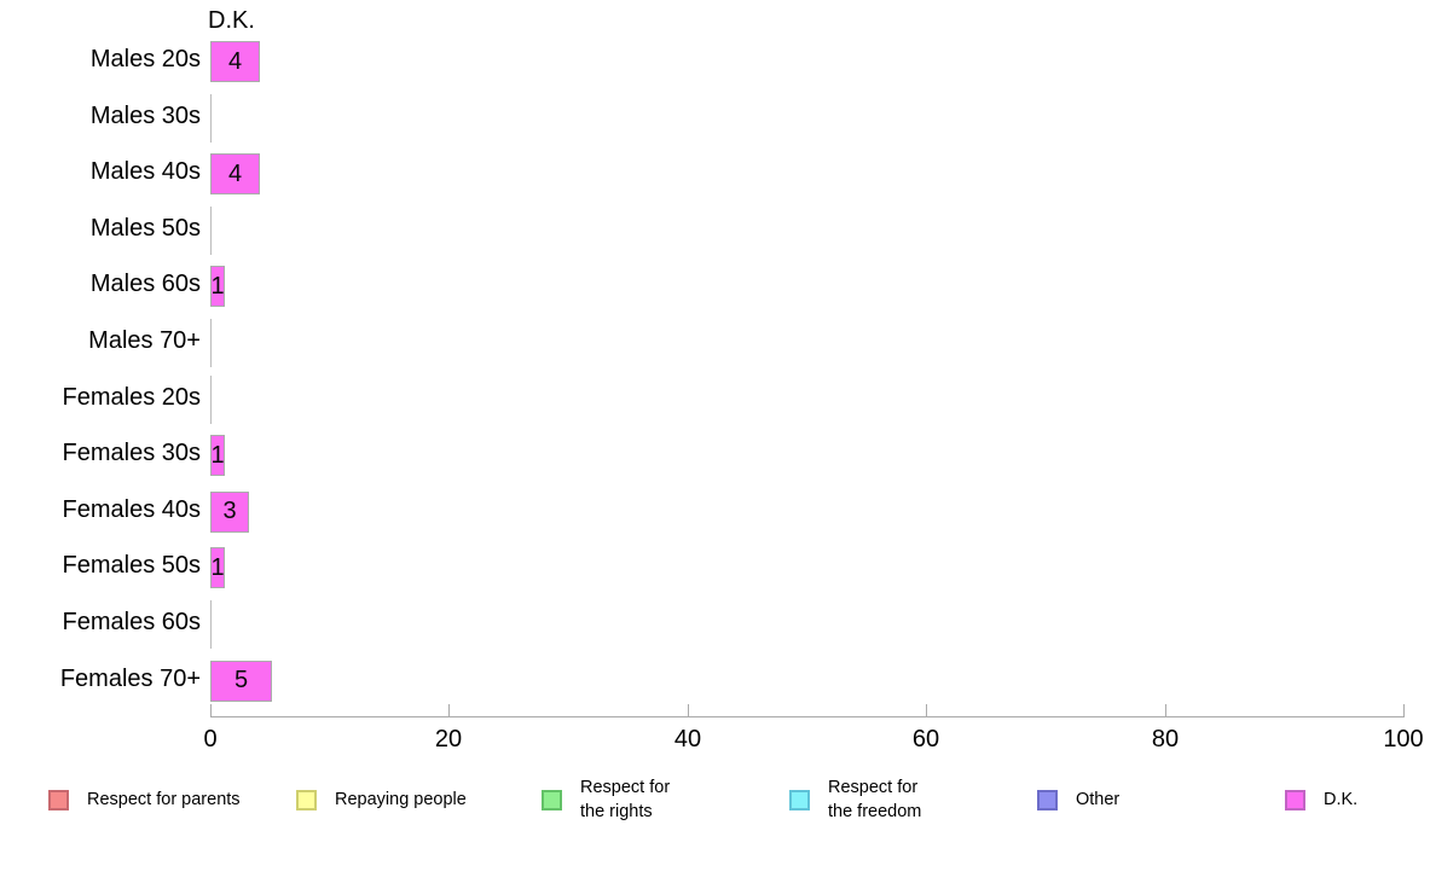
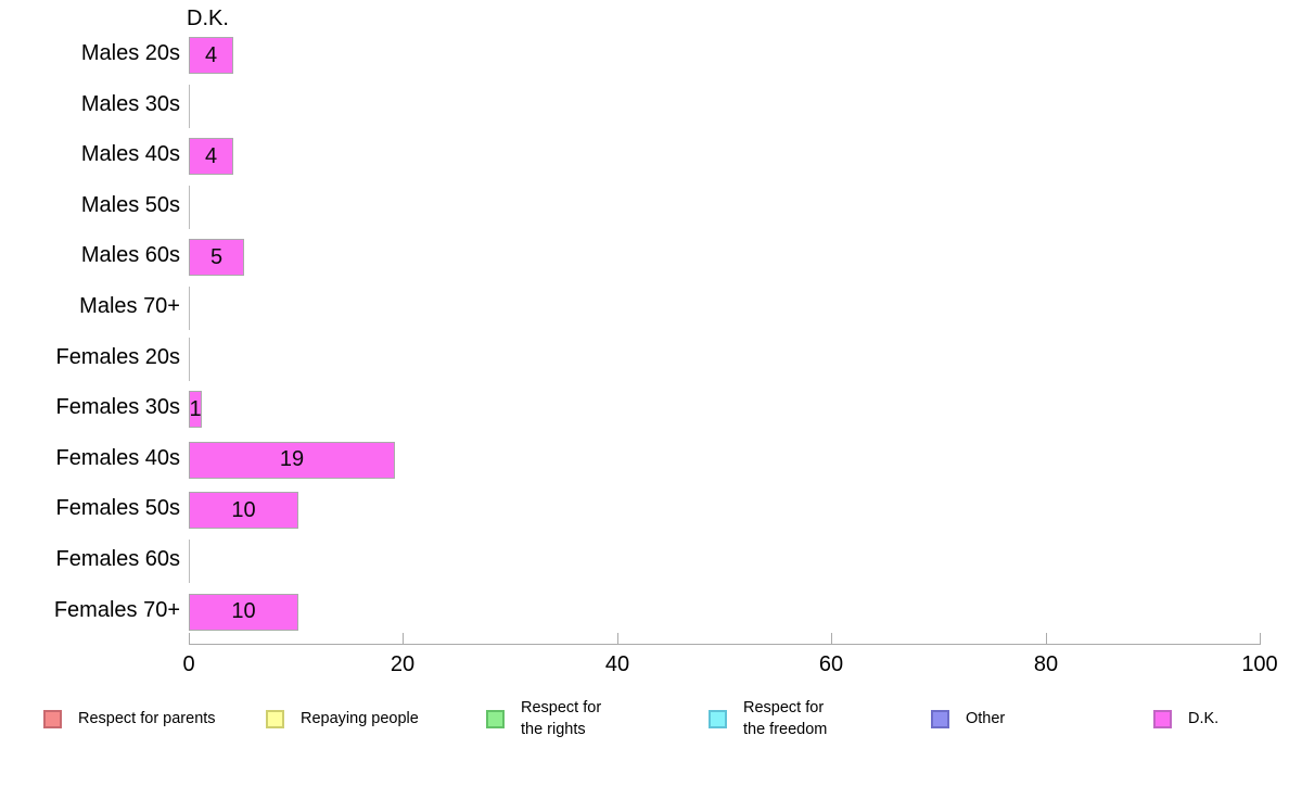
Males 60s: 1 -> 5
Females 40s: 3 -> 19
Females 50s: 1 -> 10
Females 70+: 5 -> 10
